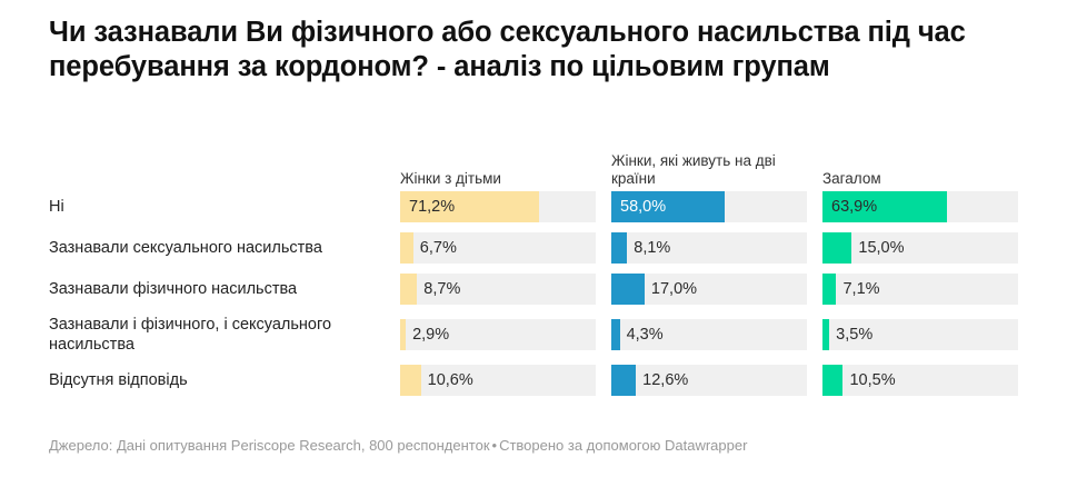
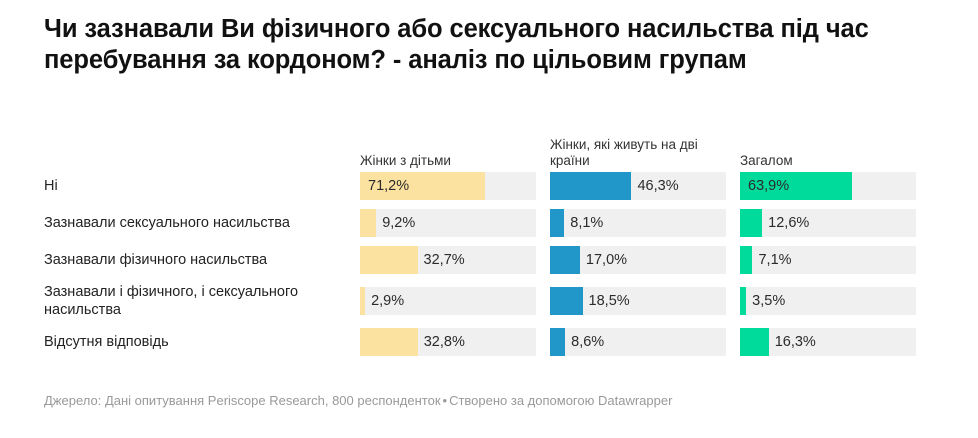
Жінки, які живуть на дві країни/Ні: 58,0% -> 46,3%
Жінки з дітьми/Зазнавали сексуального насильства: 6,7% -> 9,2%
Загалом/Зазнавали сексуального насильства: 15,0% -> 12,6%
Жінки з дітьми/Зазнавали фізичного насильства: 8,7% -> 32,7%
Жінки, які живуть на дві країни/Зазнавали і фізичного, і сексуального насильства: 4,3% -> 18,5%
Жінки з дітьми/Відсутня відповідь: 10,6% -> 32,8%
Жінки, які живуть на дві країни/Відсутня відповідь: 12,6% -> 8,6%
Загалом/Відсутня відповідь: 10,5% -> 16,3%
